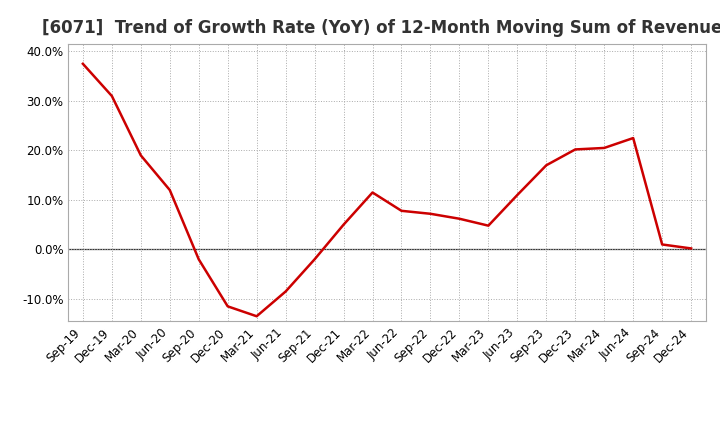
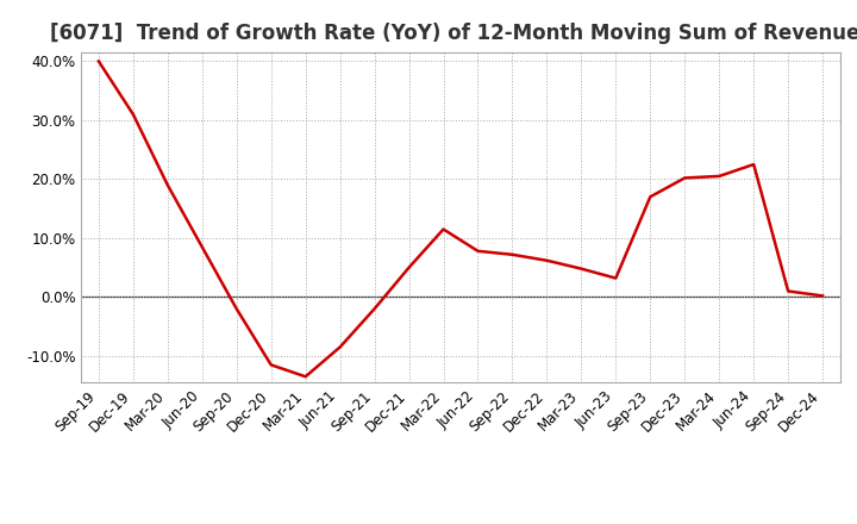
Sep-19: 37.5% -> 40.0%
Jun-20: 12.0% -> 8.5%
Jun-23: 11.0% -> 3.2%
